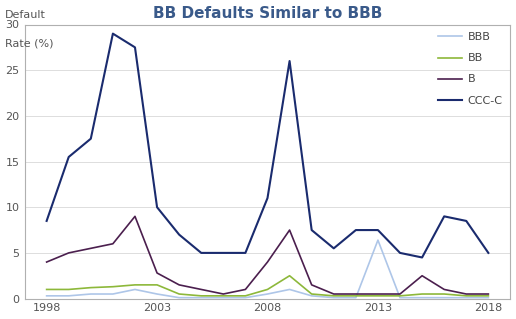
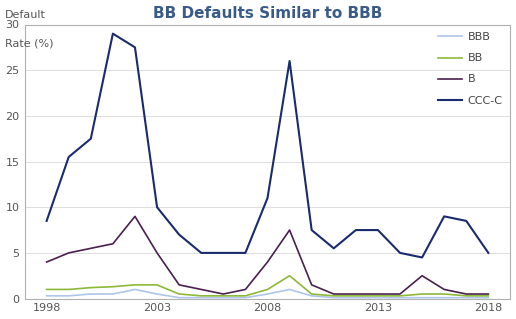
B/2003: 2.8 -> 5.0
BBB/2013: 6.4 -> 0.1
